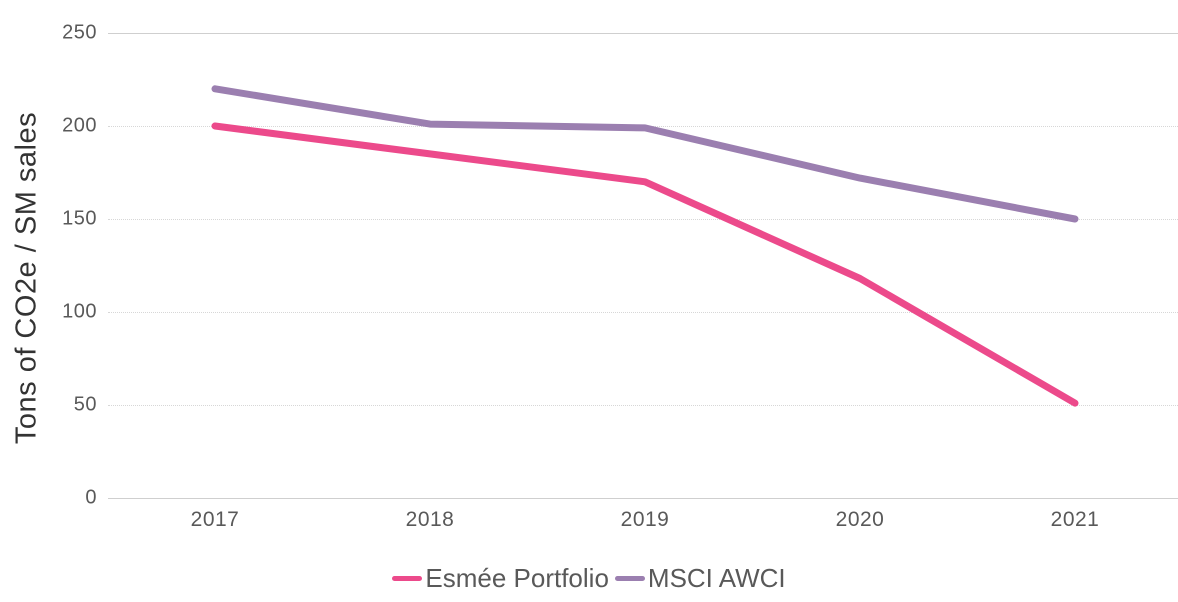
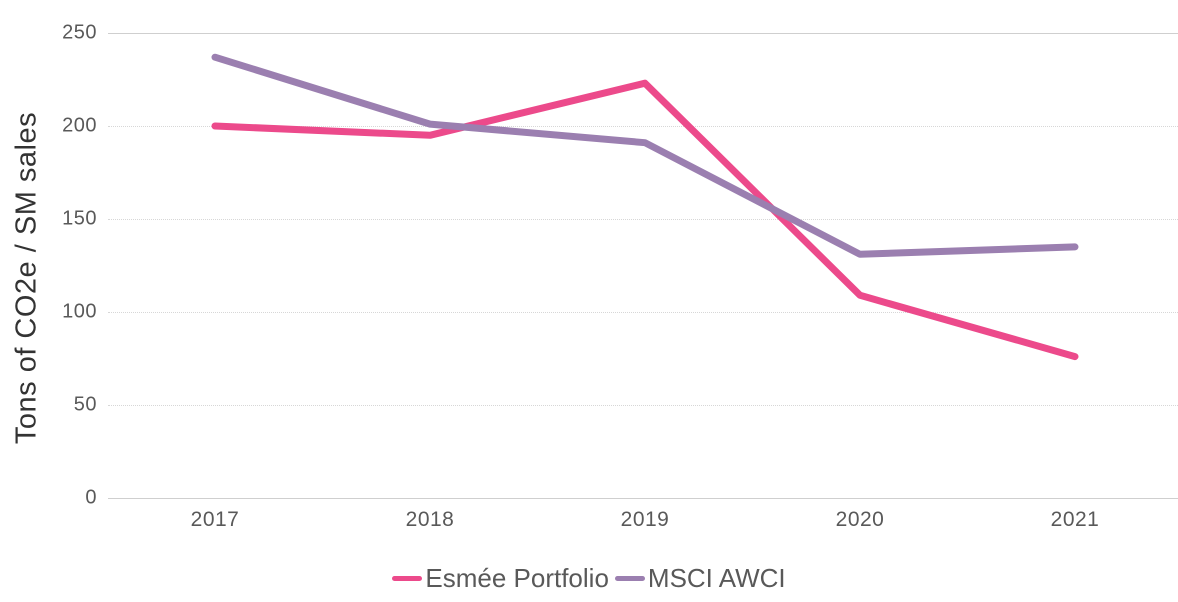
MSCI AWCI/2017: 220 -> 237
Esmée Portfolio/2018: 185 -> 195
Esmée Portfolio/2019: 170 -> 223
MSCI AWCI/2019: 199 -> 191
Esmée Portfolio/2020: 118 -> 109
MSCI AWCI/2020: 172 -> 131
Esmée Portfolio/2021: 51 -> 76
MSCI AWCI/2021: 150 -> 135
